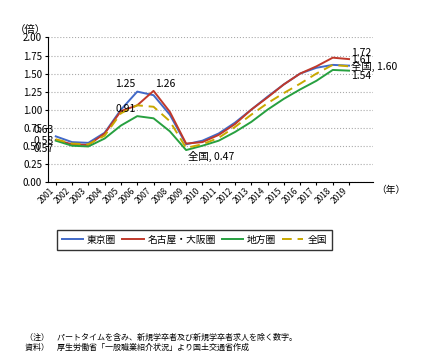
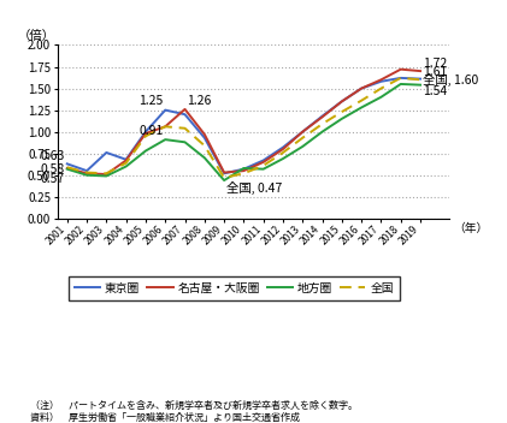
東京圈/2003: 0.54 -> 0.76
地方圈/2010: 0.50 -> 0.58
